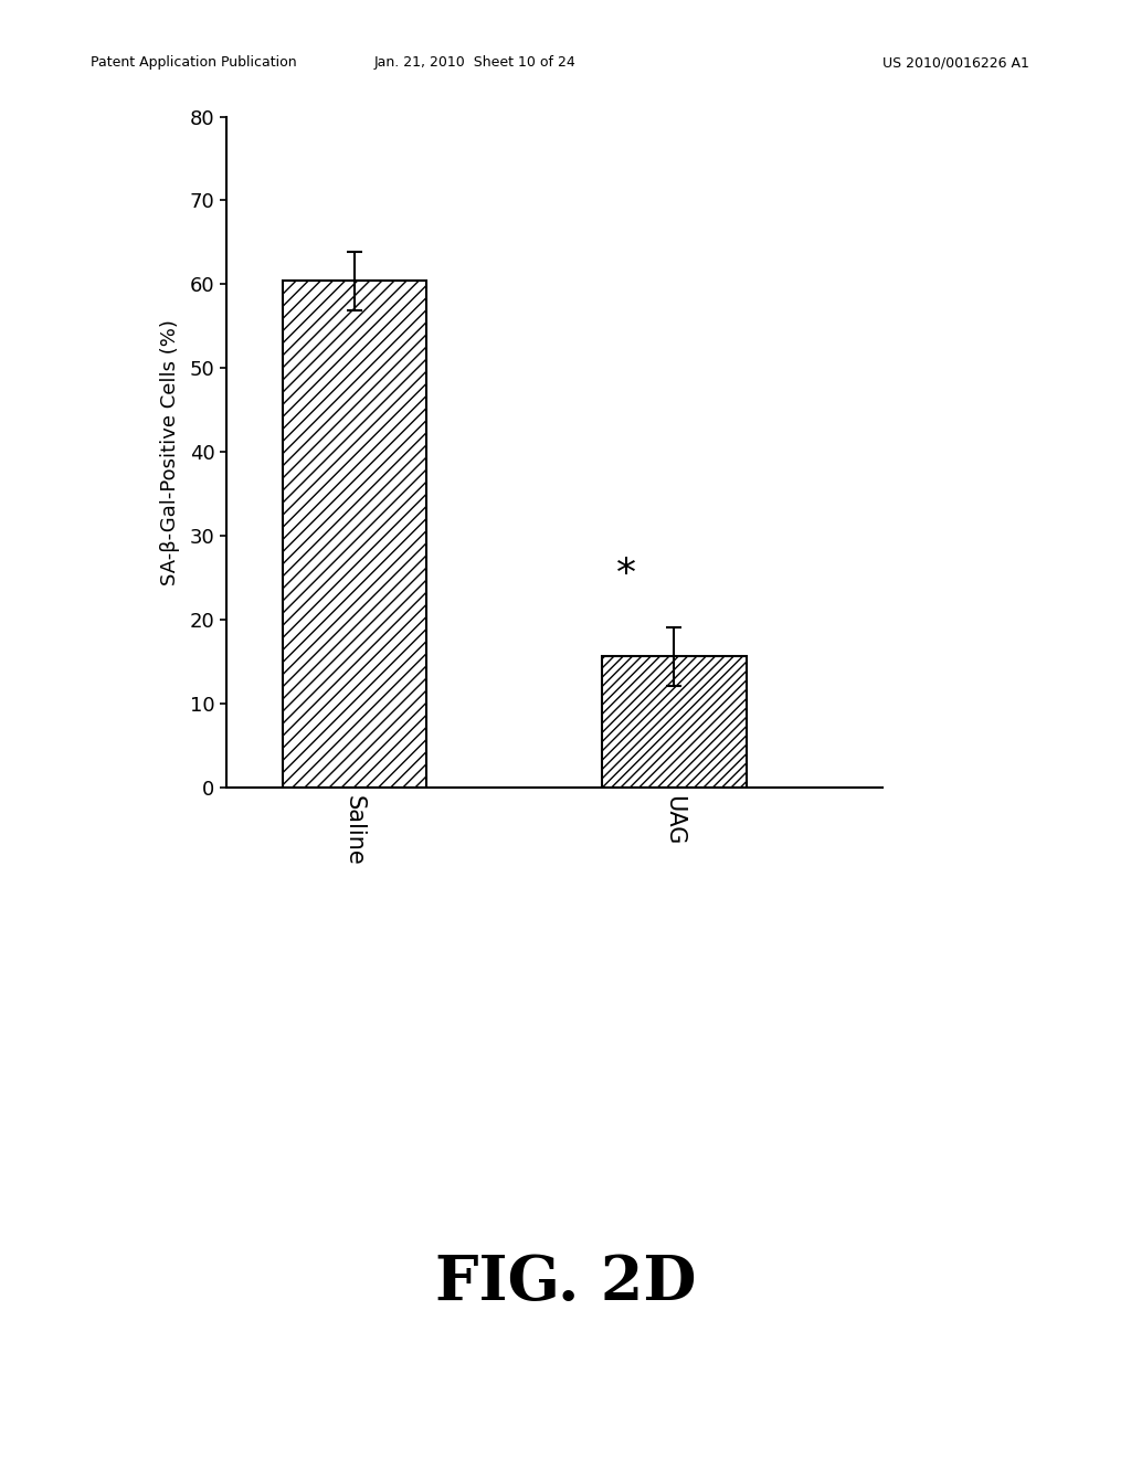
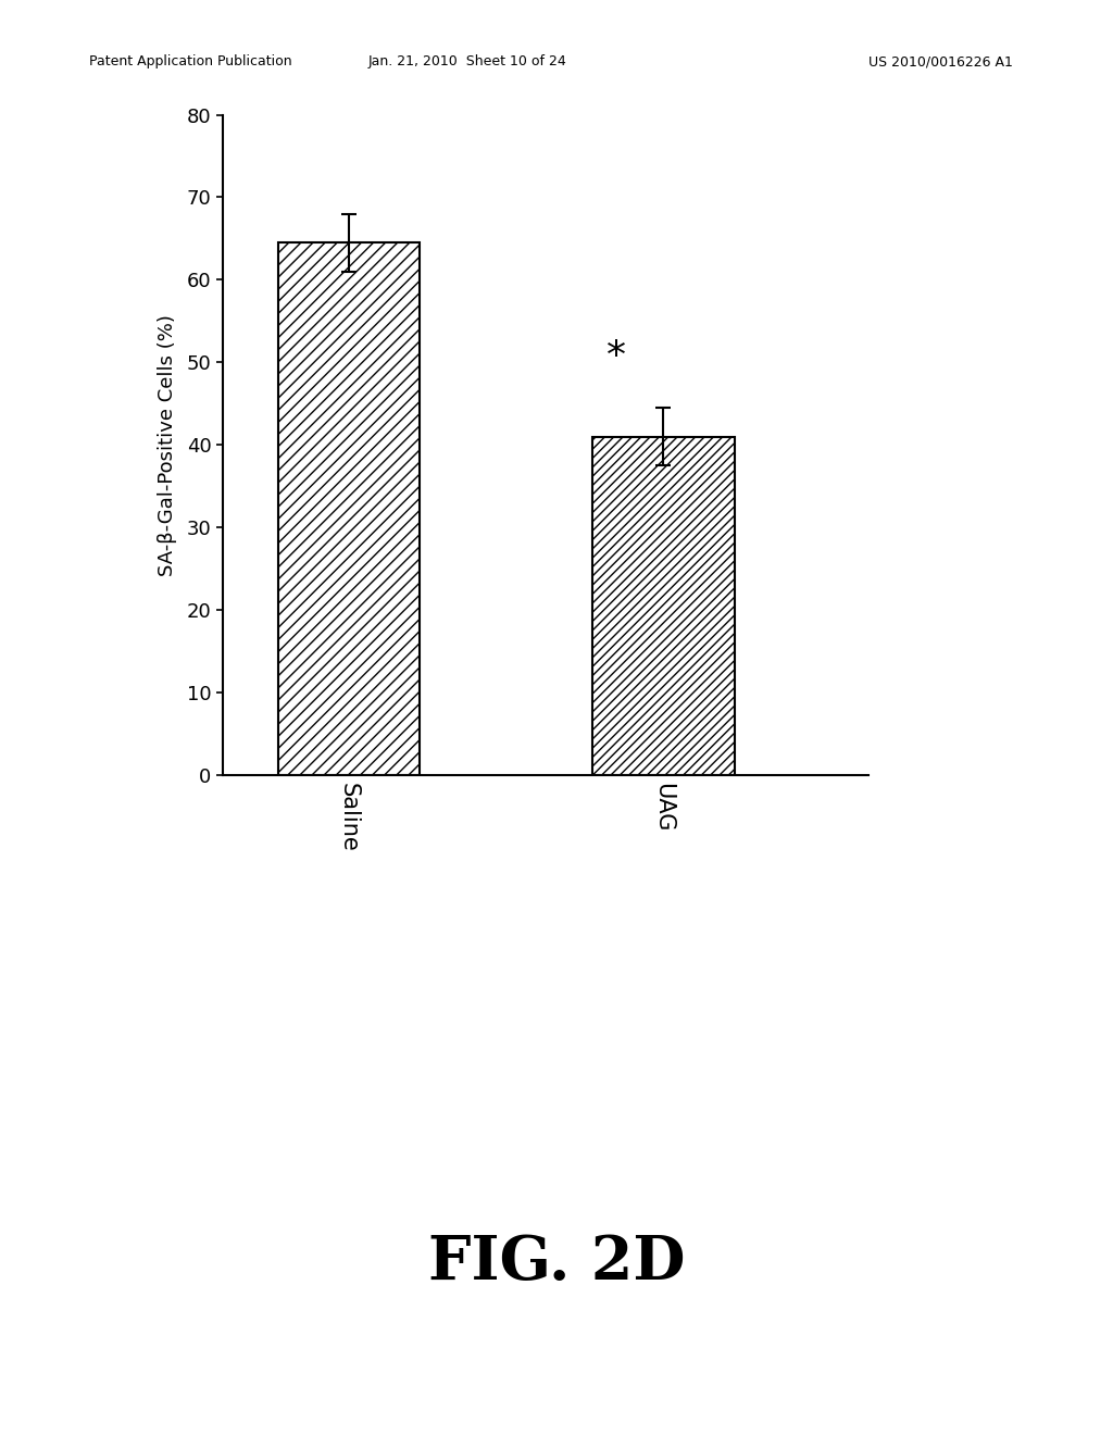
Saline: 60.4 -> 64.5
UAG: 15.6 -> 41.0
